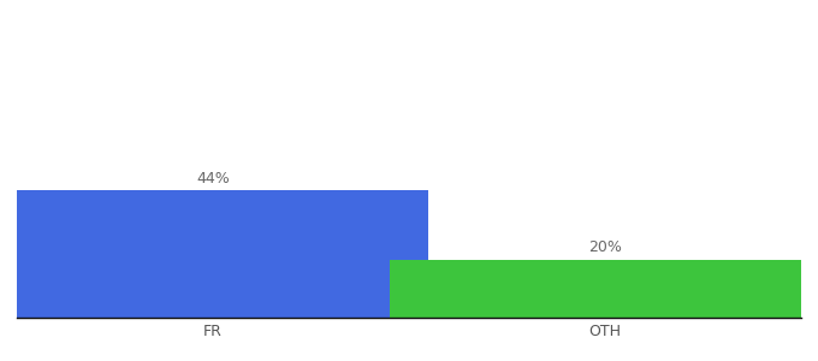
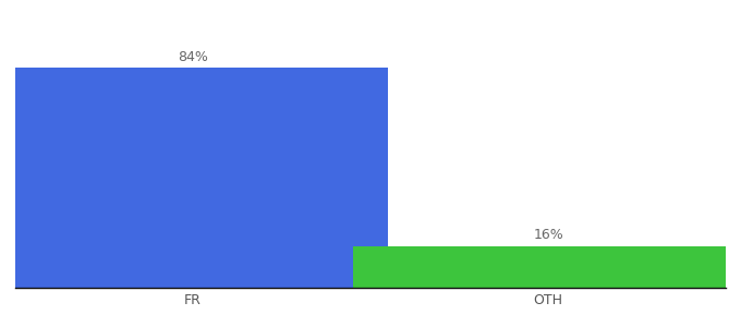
FR: 44% -> 84%
OTH: 20% -> 16%
